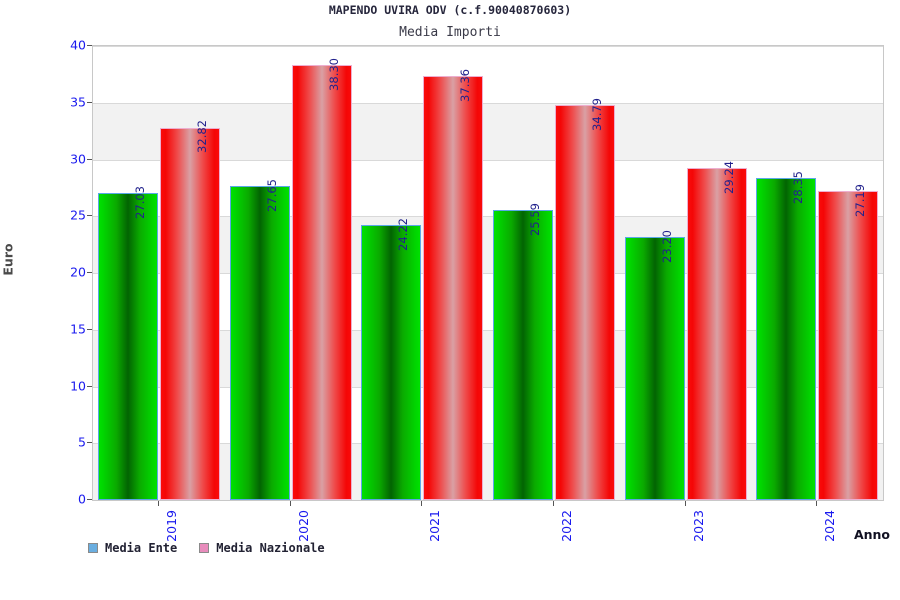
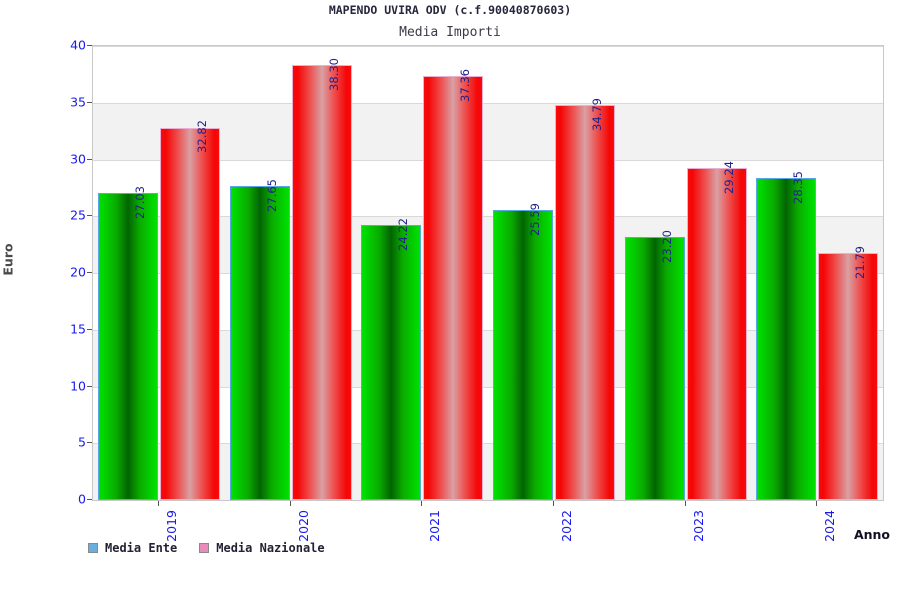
Media Nazionale/2024: 27.19 -> 21.79
